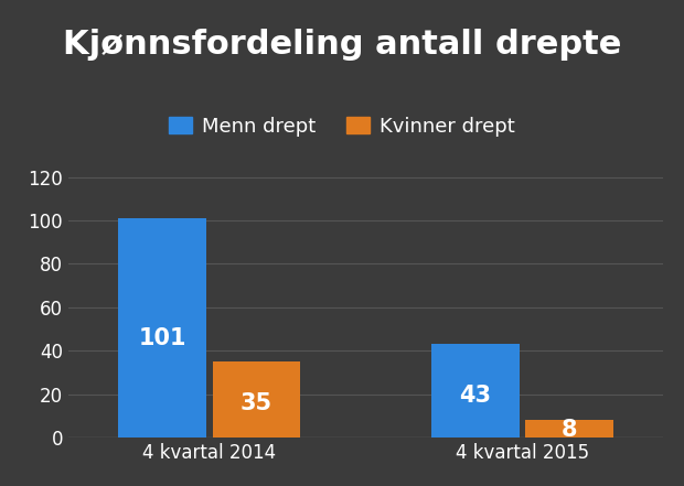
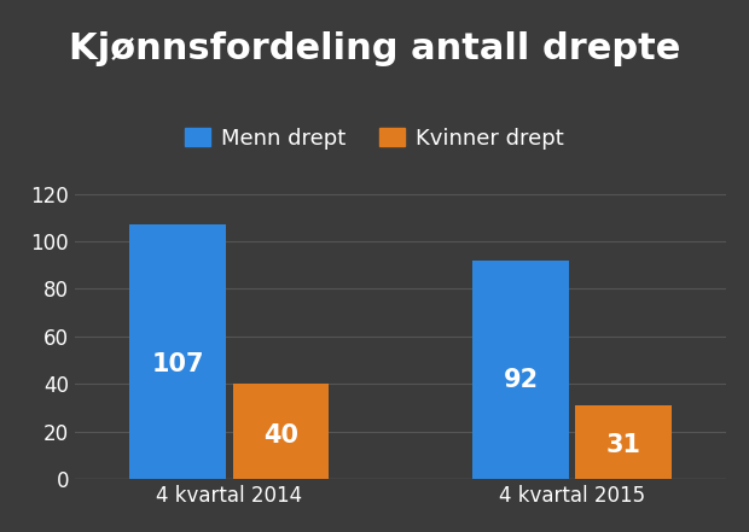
Menn drept/4 kvartal 2014: 101 -> 107
Kvinner drept/4 kvartal 2014: 35 -> 40
Menn drept/4 kvartal 2015: 43 -> 92
Kvinner drept/4 kvartal 2015: 8 -> 31
